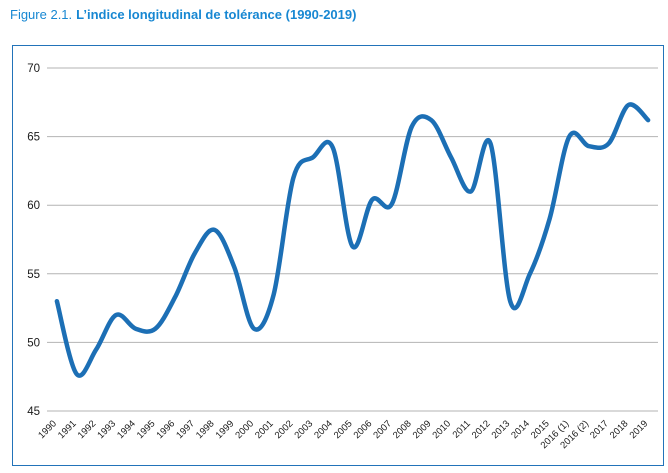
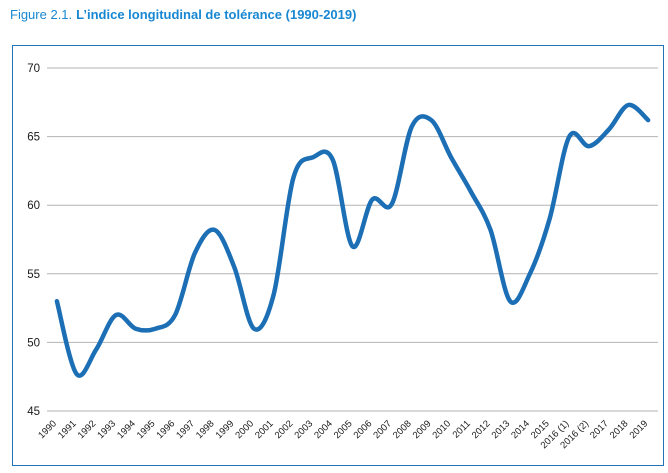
1996: 53.3 -> 52.0
2004: 64.2 -> 63.3
2012: 64.5 -> 58.2
2017: 64.5 -> 65.5
